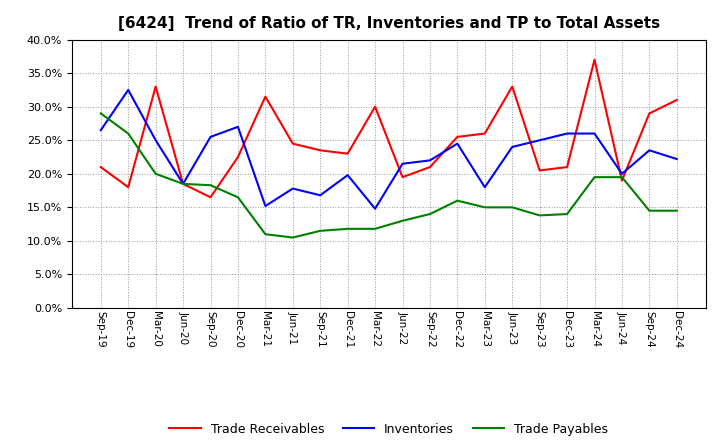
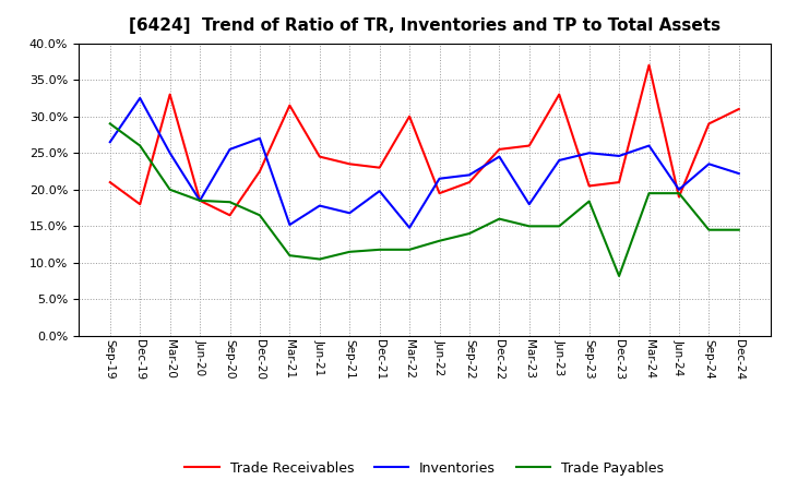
Trade Payables/Sep-23: 13.8% -> 18.4%
Inventories/Dec-23: 26.0% -> 24.6%
Trade Payables/Dec-23: 14.0% -> 8.2%
